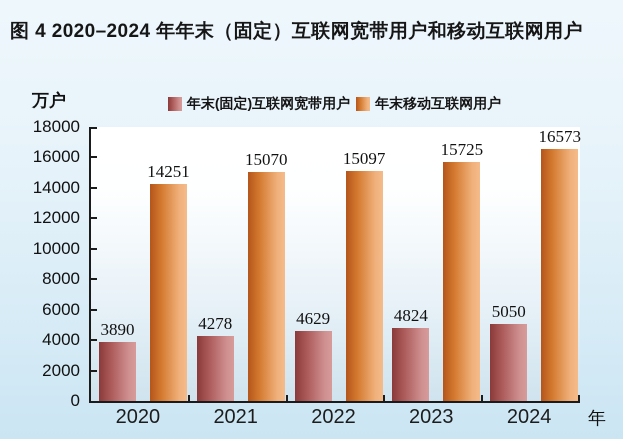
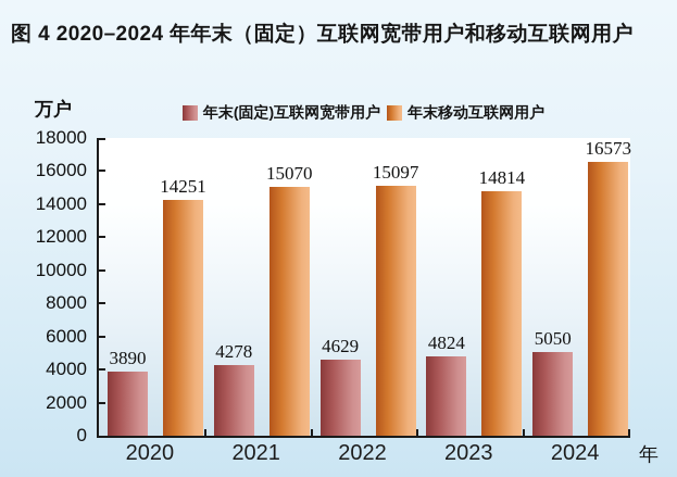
年末移动互联网用户/2023: 15725 -> 14814
